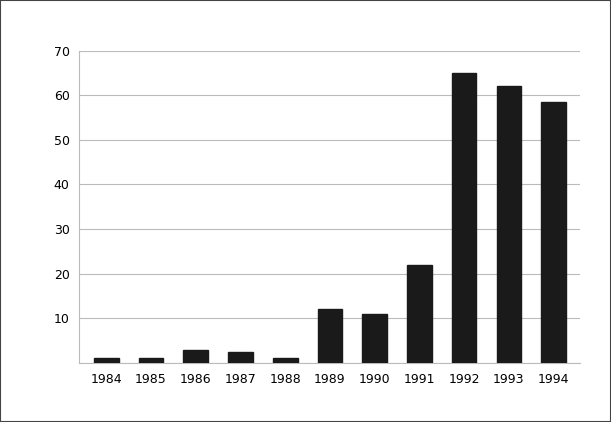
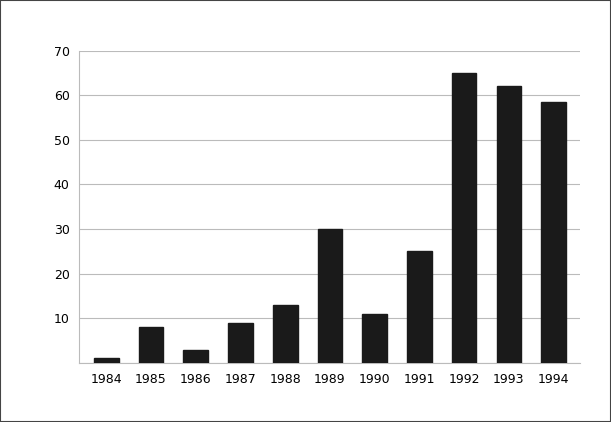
1985: 1.0 -> 8.0
1987: 2.5 -> 9.0
1988: 1.0 -> 13.0
1989: 12.0 -> 30.0
1991: 22.0 -> 25.0
